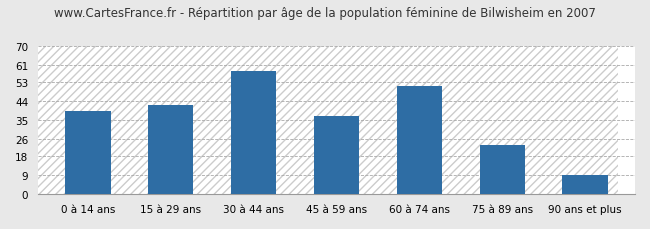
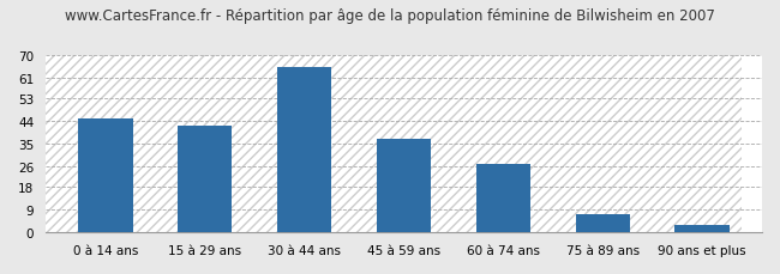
0 à 14 ans: 39 -> 45
30 à 44 ans: 58 -> 65
60 à 74 ans: 51 -> 27
75 à 89 ans: 23 -> 7
90 ans et plus: 9 -> 3
